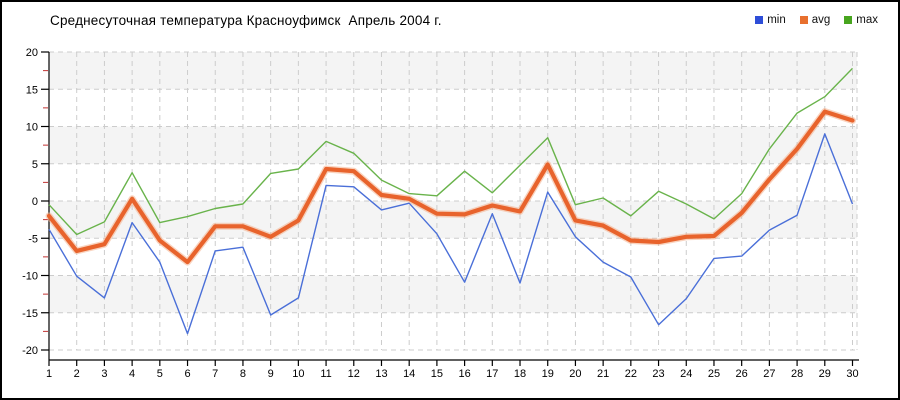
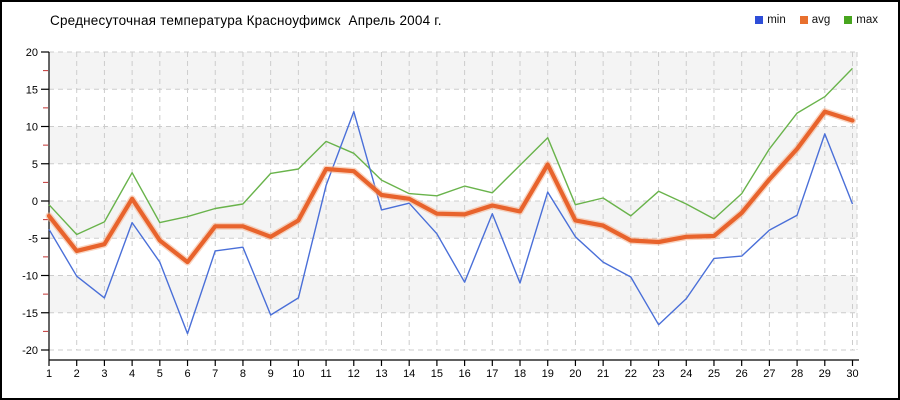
min/12: 2 -> 12
max/16: 4 -> 2
